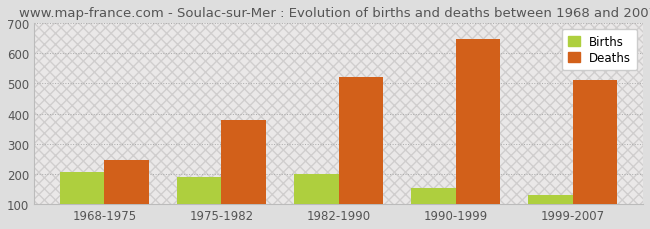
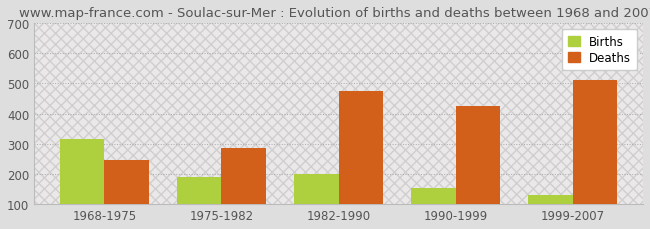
Births/1968-1975: 205 -> 315
Deaths/1975-1982: 378 -> 285
Deaths/1982-1990: 520 -> 475
Deaths/1990-1999: 648 -> 425
